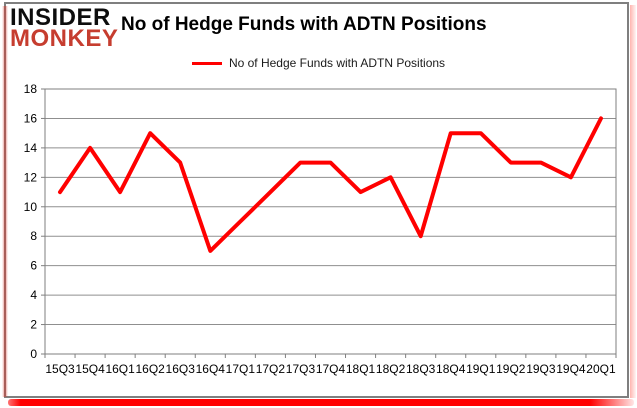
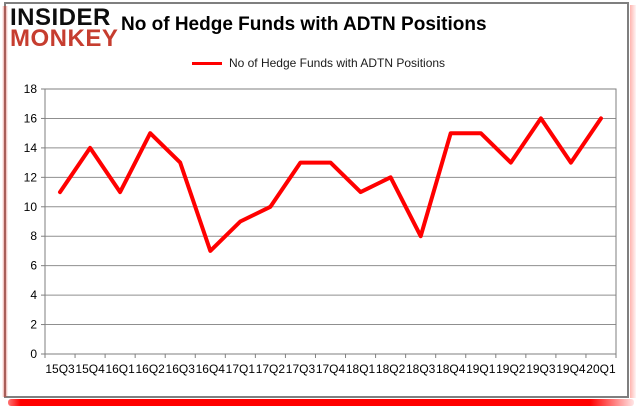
17Q2: 11 -> 10
19Q3: 13 -> 16
19Q4: 12 -> 13
